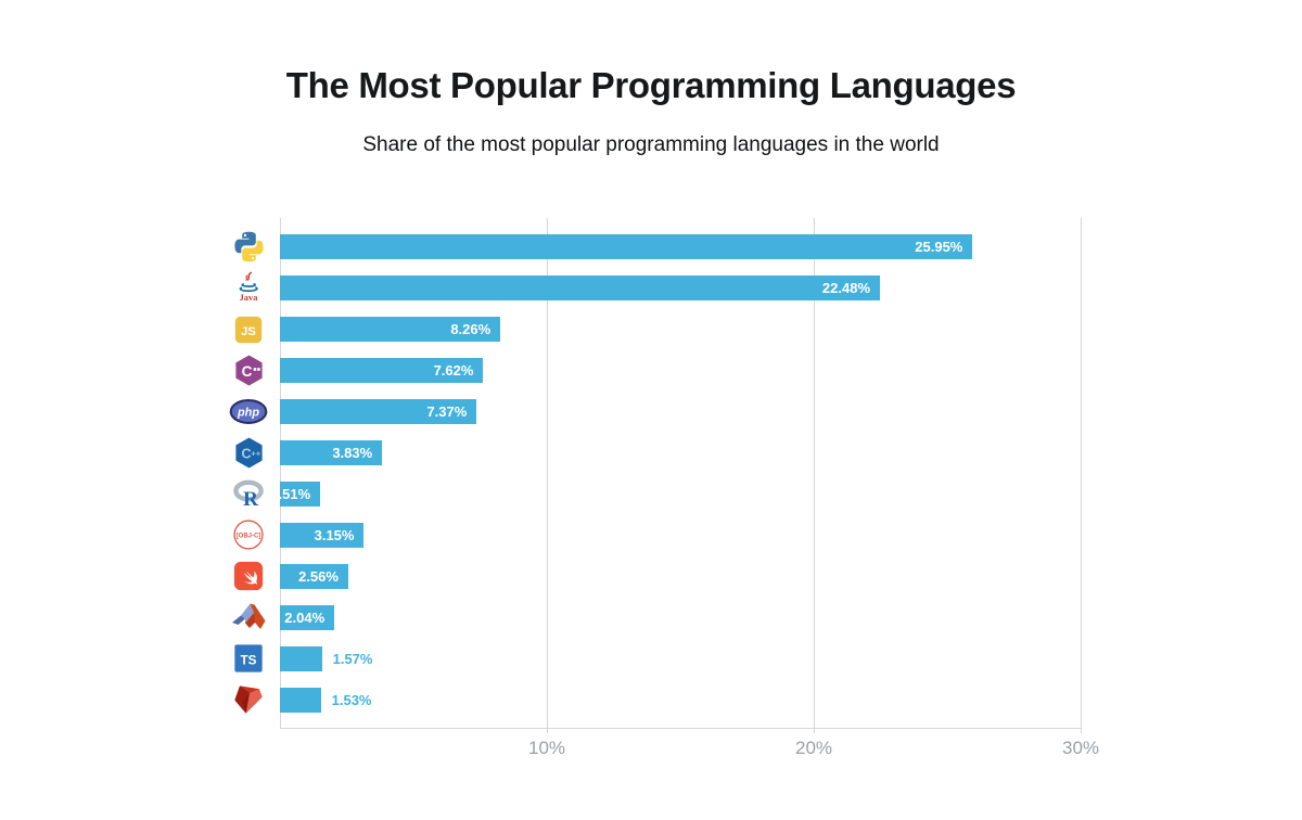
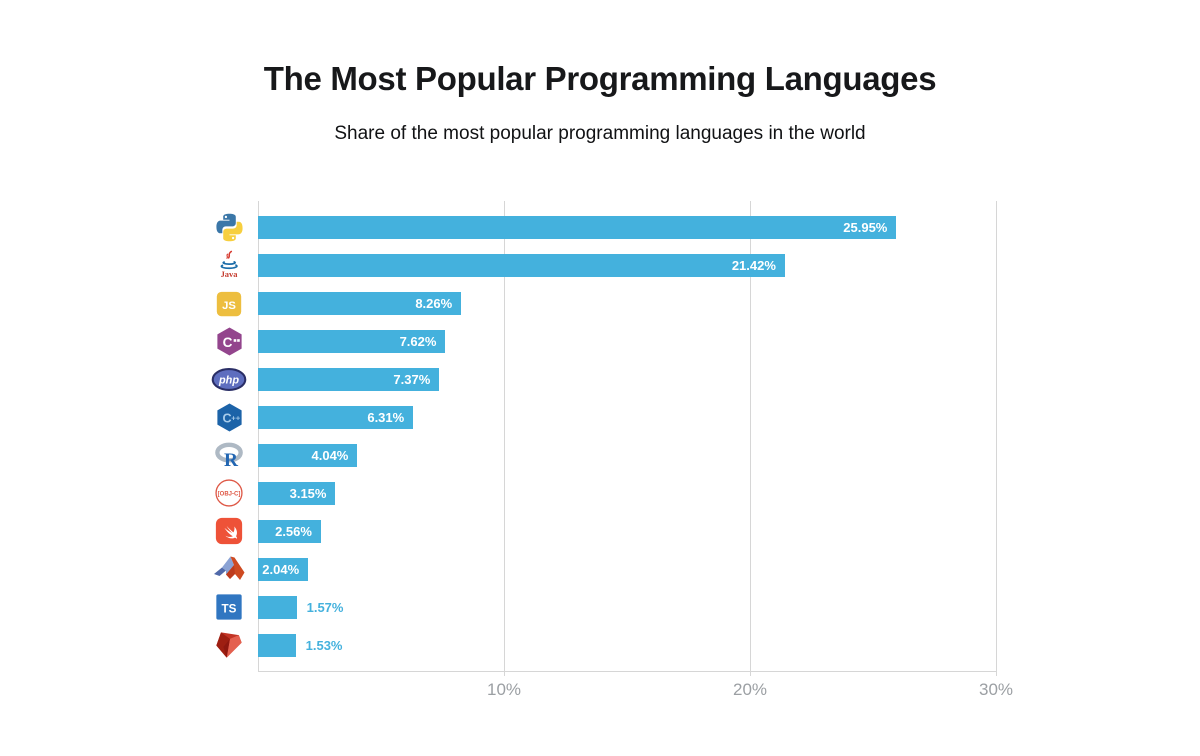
Java: 22.48% -> 21.42%
C++: 3.83% -> 6.31%
R: 1.51% -> 4.04%
